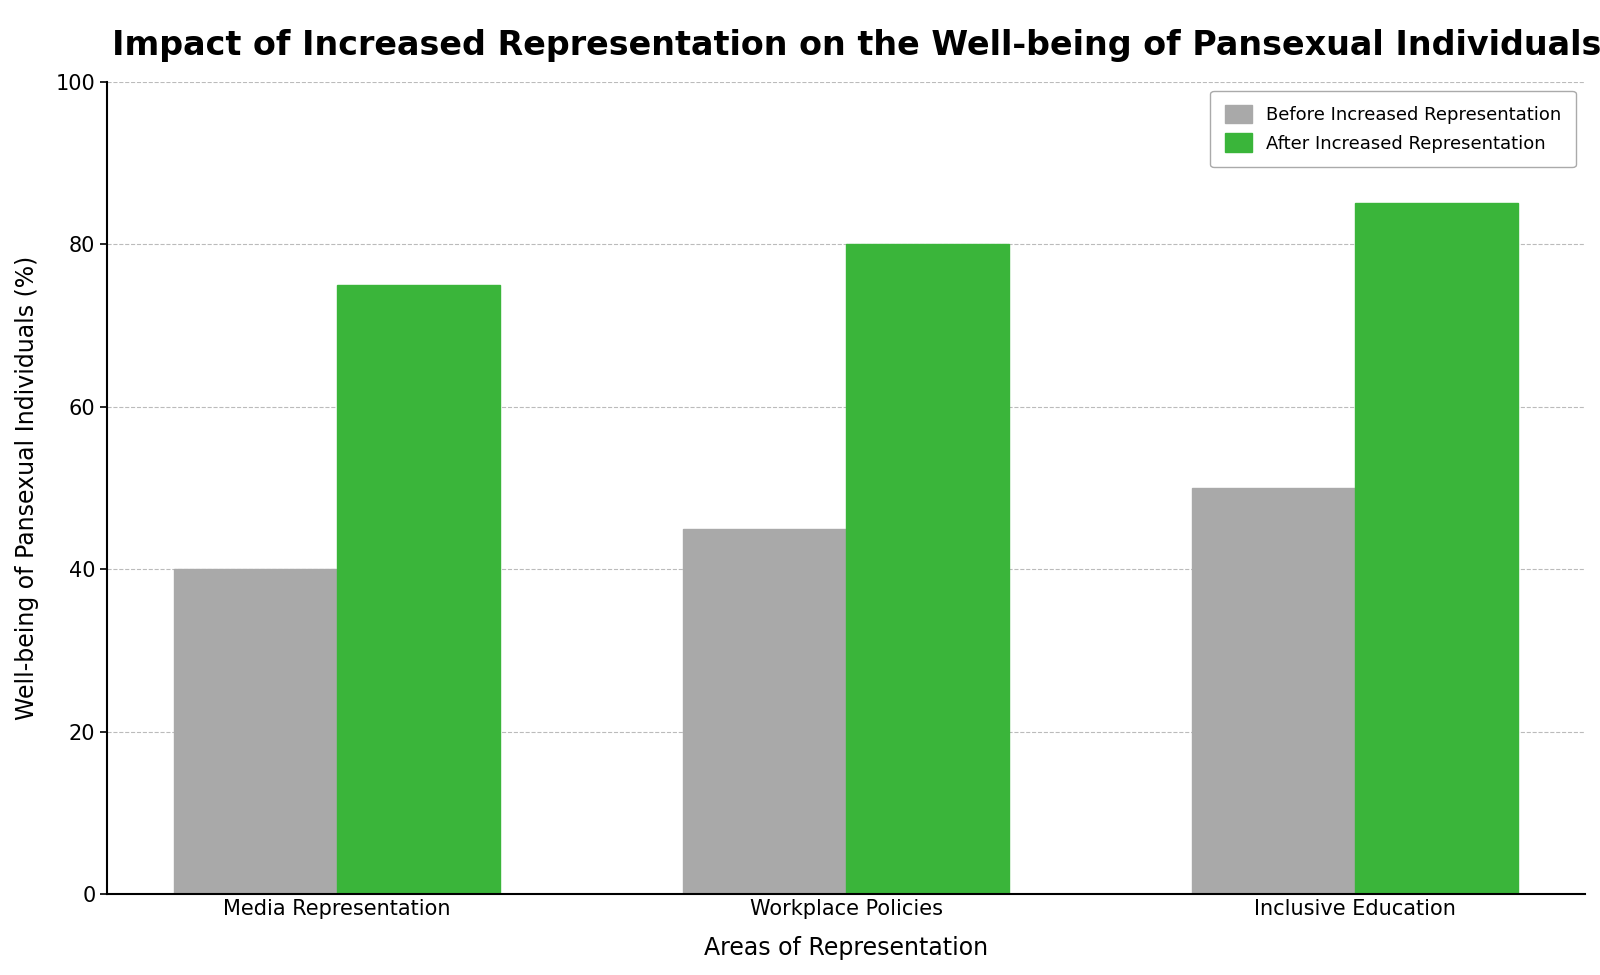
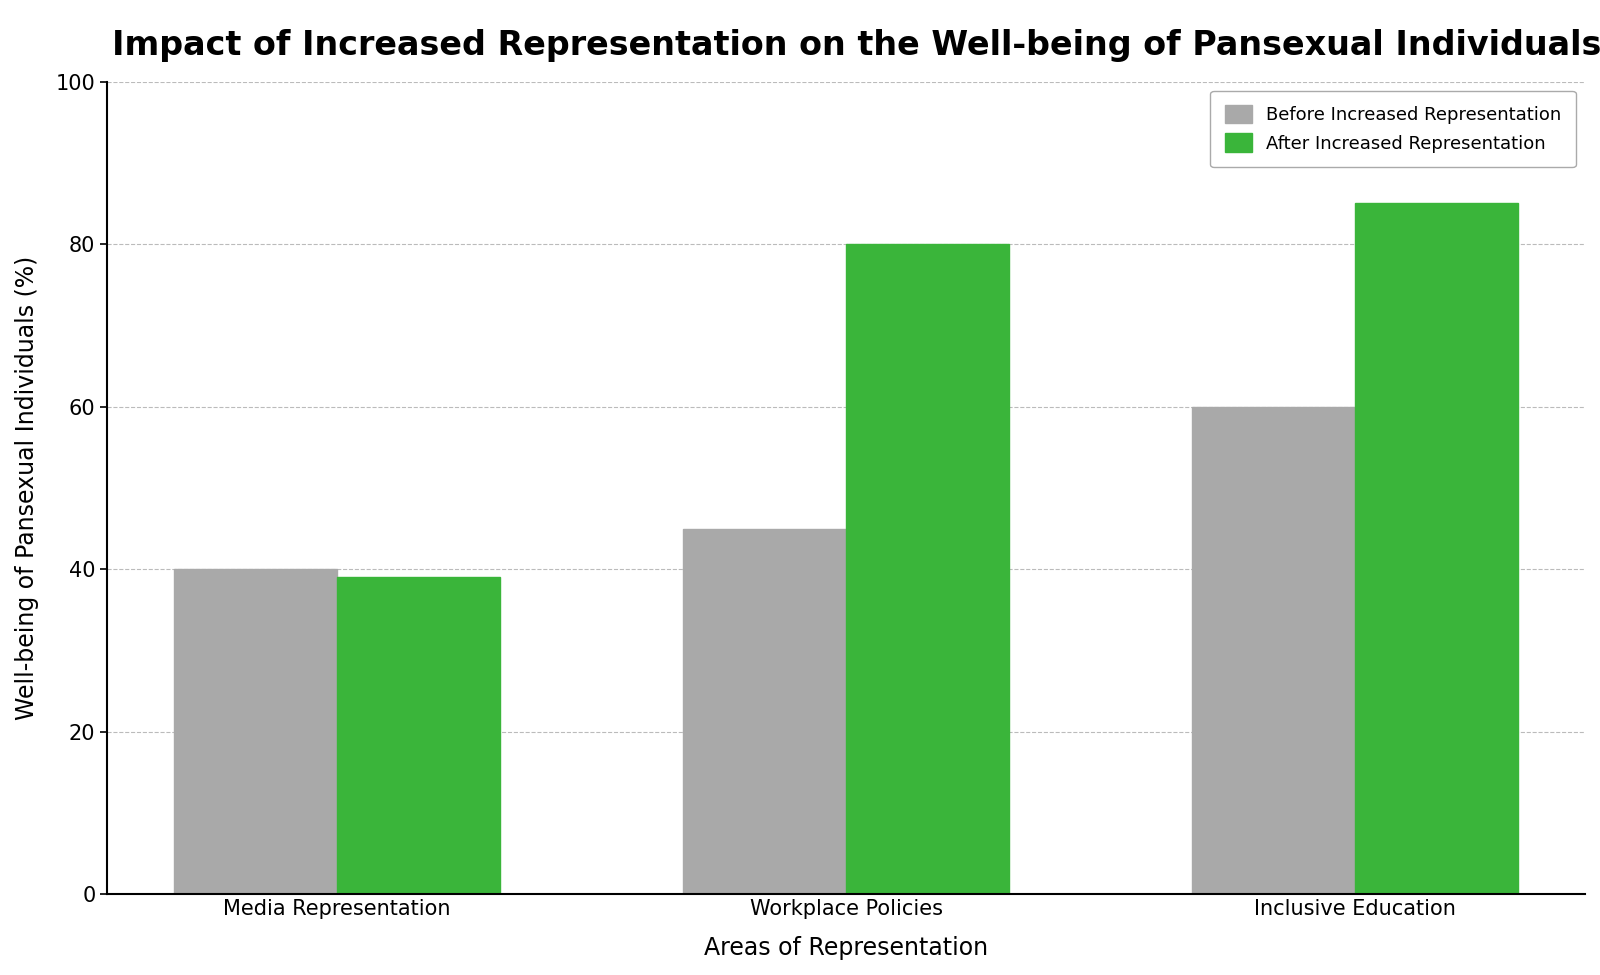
After Increased Representation/Media Representation: 75 -> 39
Before Increased Representation/Inclusive Education: 50 -> 60
